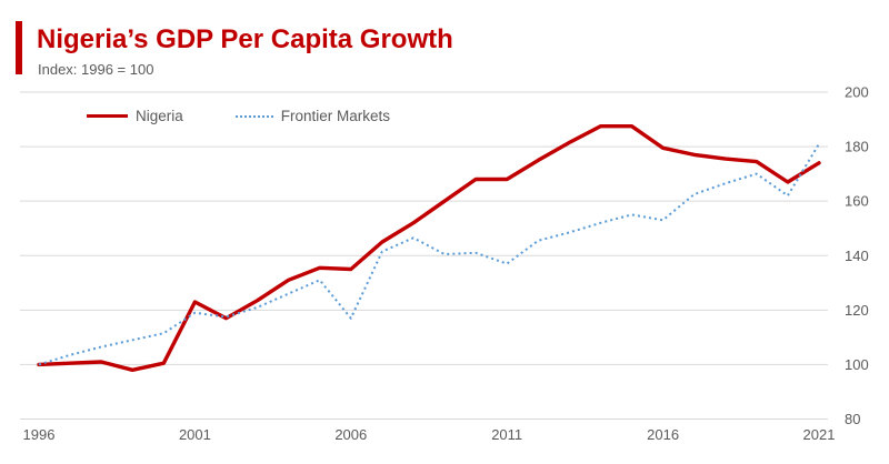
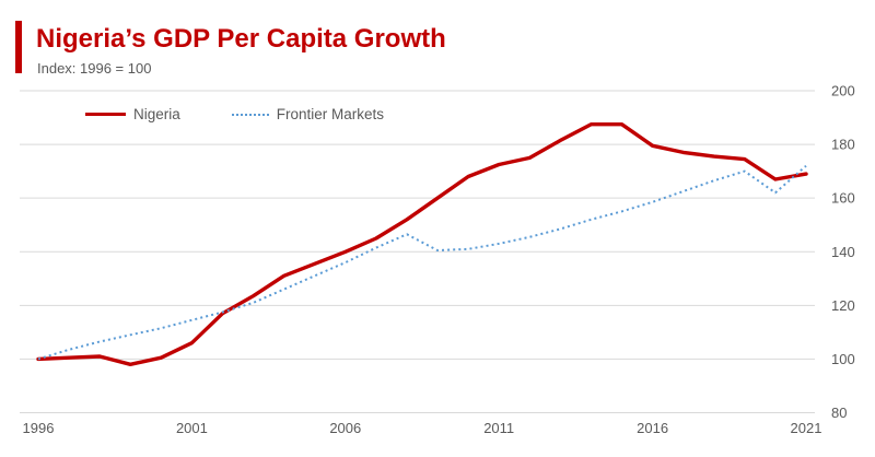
Nigeria/2001: 123 -> 106
Frontier Markets/2001: 119 -> 114
Nigeria/2006: 135 -> 140
Frontier Markets/2006: 117 -> 136
Nigeria/2011: 168 -> 172
Frontier Markets/2011: 137 -> 143
Frontier Markets/2016: 153 -> 158
Nigeria/2021: 174 -> 169
Frontier Markets/2021: 181 -> 172
